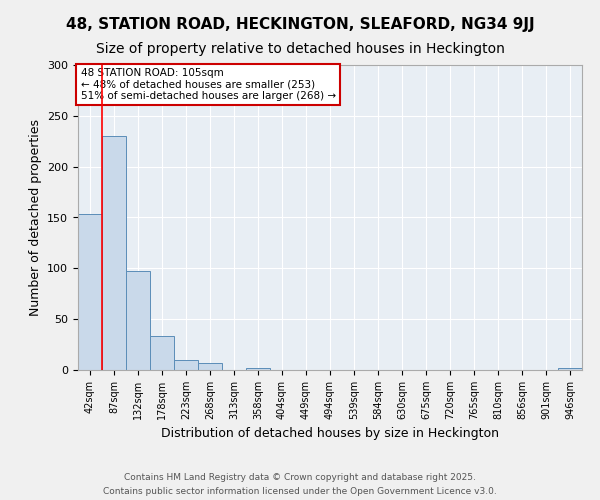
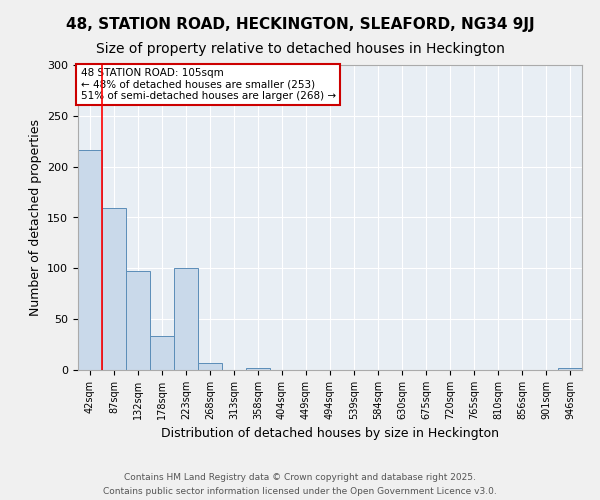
42sqm: 153 -> 216
87sqm: 230 -> 159
223sqm: 10 -> 100
